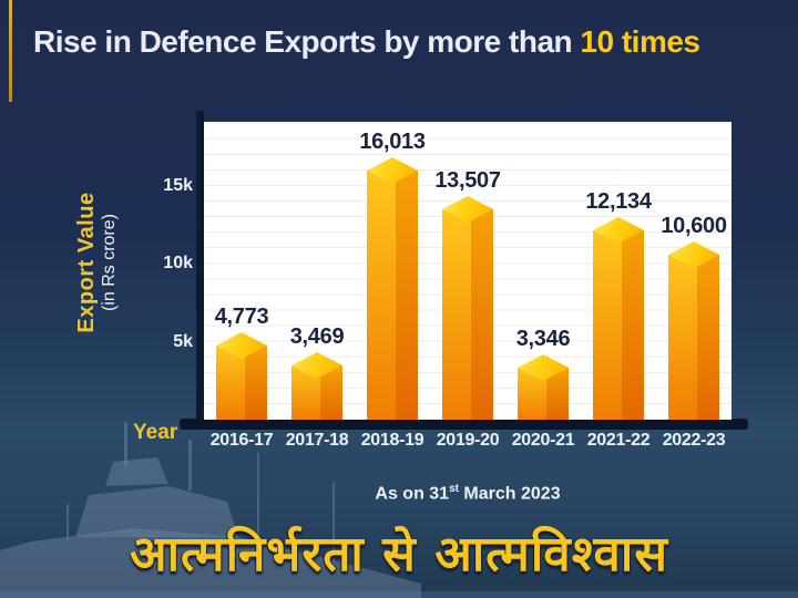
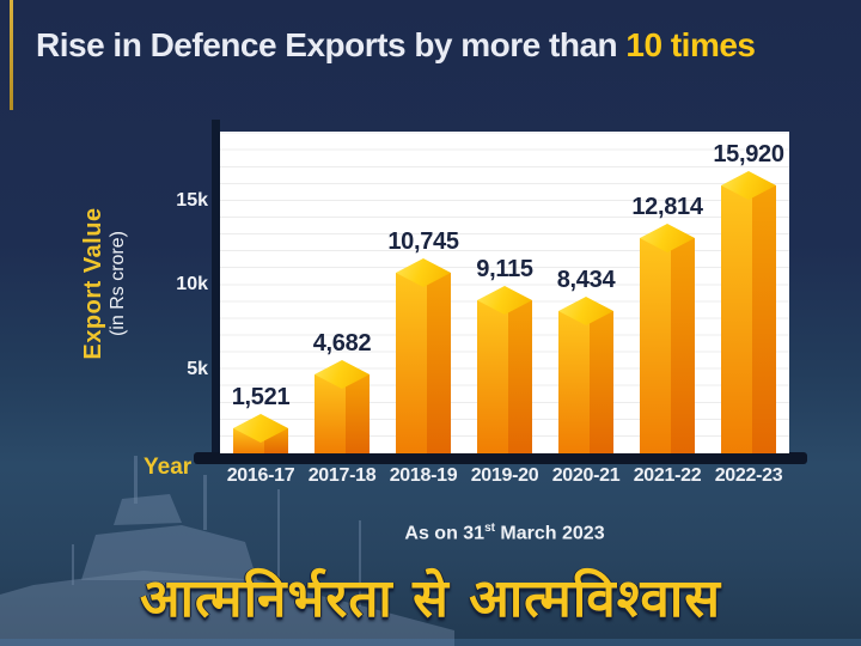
2016-17: 4,773 -> 1,521
2017-18: 3,469 -> 4,682
2018-19: 16,013 -> 10,745
2019-20: 13,507 -> 9,115
2020-21: 3,346 -> 8,434
2021-22: 12,134 -> 12,814
2022-23: 10,600 -> 15,920
